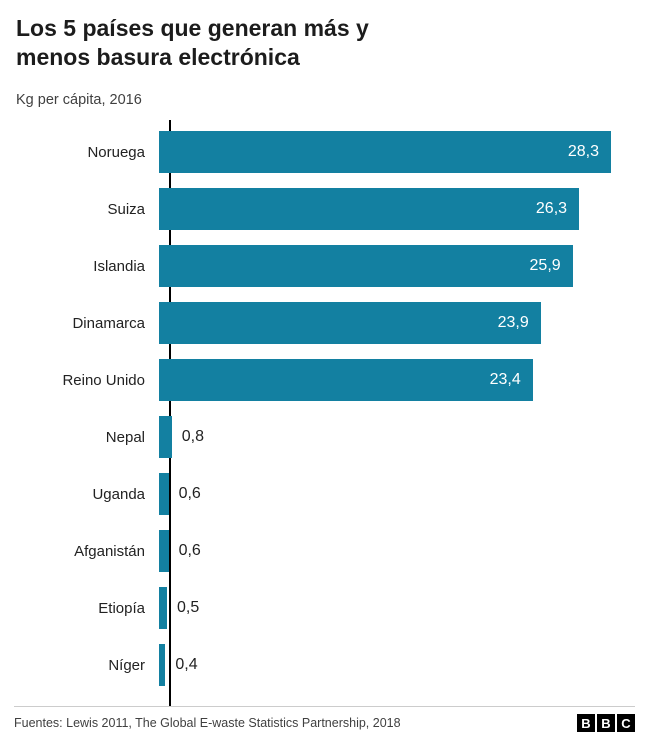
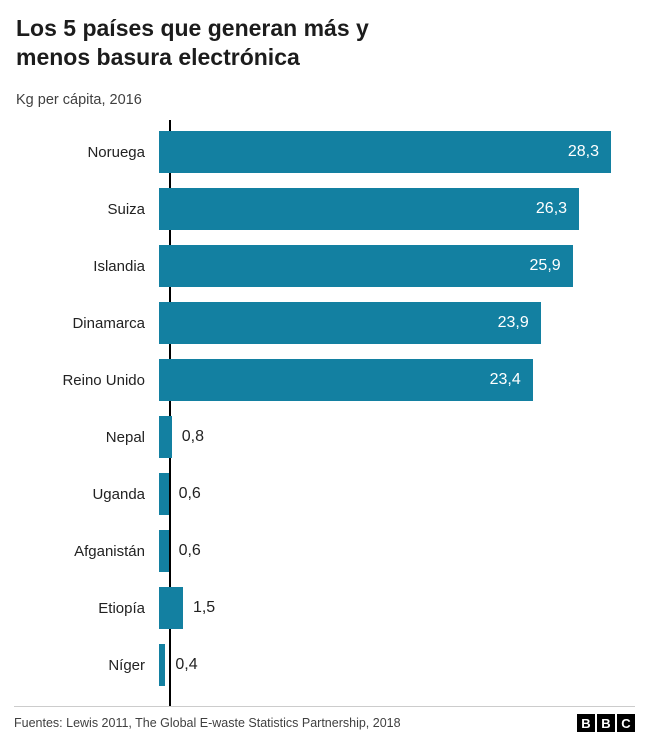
Etiopía: 0,5 -> 1,5
